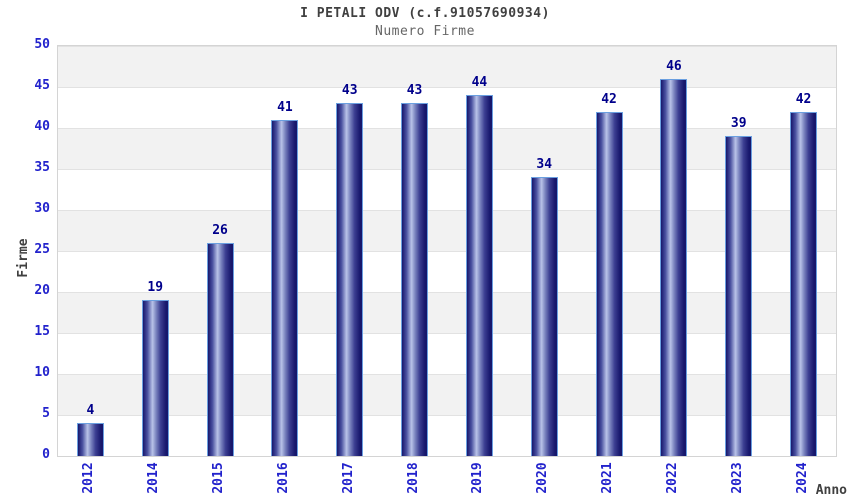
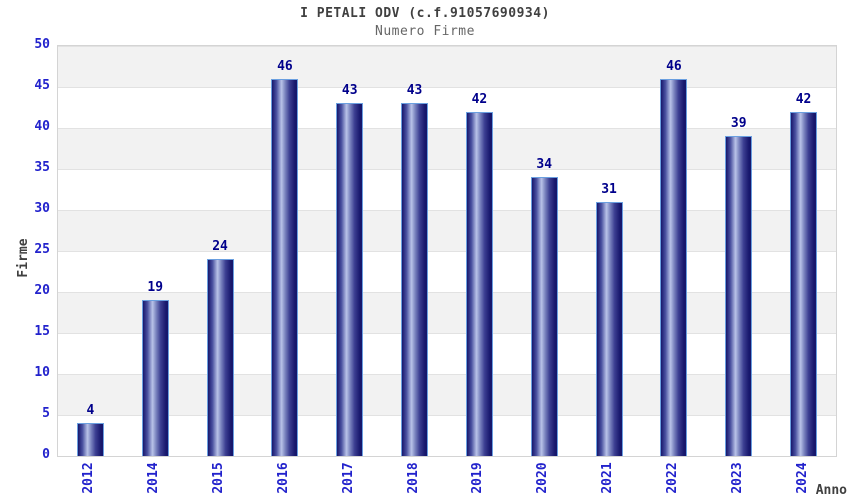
2015: 26 -> 24
2016: 41 -> 46
2019: 44 -> 42
2021: 42 -> 31
